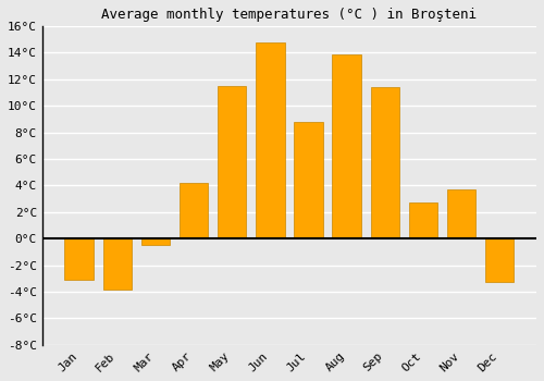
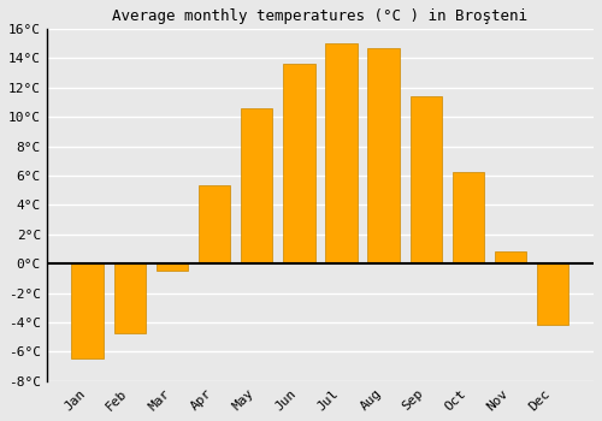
Jan: -3.1°C -> -6.5°C
Feb: -3.8°C -> -4.7°C
Apr: 4.2°C -> 5.3°C
May: 11.5°C -> 10.6°C
Jun: 14.8°C -> 13.6°C
Jul: 8.8°C -> 15.0°C
Aug: 13.9°C -> 14.7°C
Oct: 2.7°C -> 6.2°C
Nov: 3.7°C -> 0.8°C
Dec: -3.3°C -> -4.2°C
